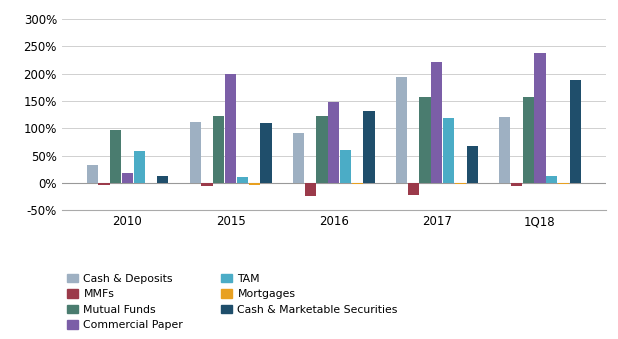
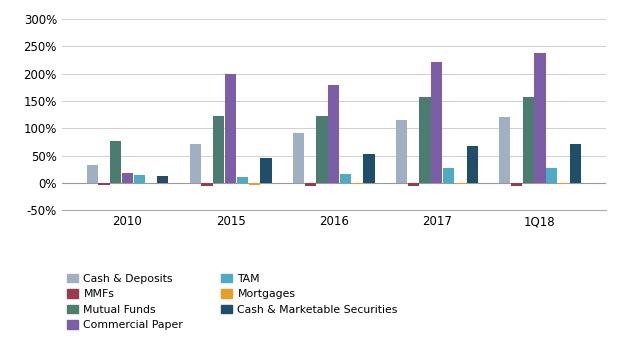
Mutual Funds/2010: 96% -> 77%
TAM/2010: 58% -> 14%
Cash & Deposits/2015: 112% -> 72%
Cash & Marketable Securities/2015: 110% -> 46%
MMFs/2016: -24% -> -5%
Commercial Paper/2016: 148% -> 180%
TAM/2016: 60% -> 16%
Cash & Marketable Securities/2016: 132% -> 53%
Cash & Deposits/2017: 194% -> 115%
MMFs/2017: -22% -> -5%
TAM/2017: 118% -> 27%
TAM/1Q18: 12% -> 27%
Cash & Marketable Securities/1Q18: 188% -> 72%
